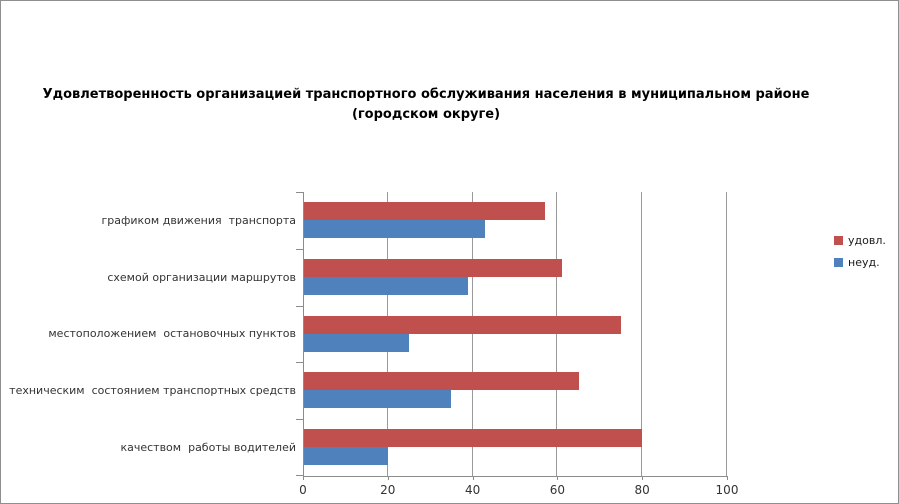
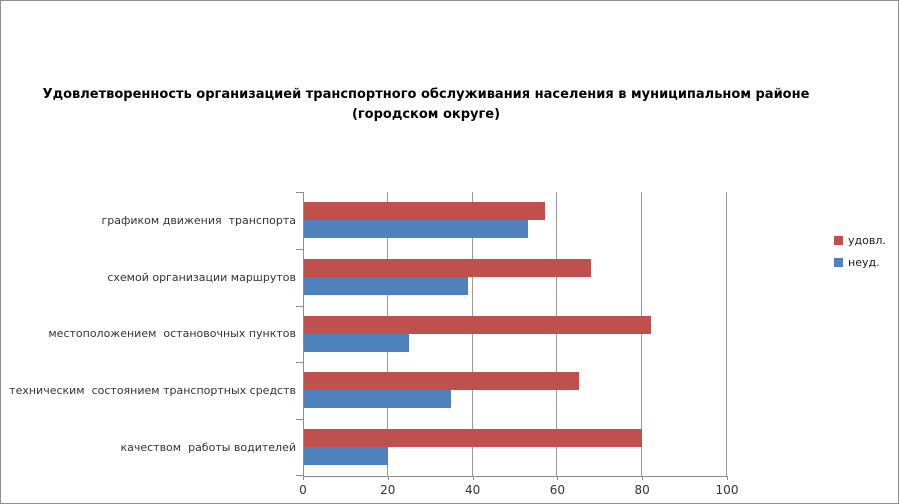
неуд./графиком движения транспорта: 43 -> 53
удовл./схемой организации маршрутов: 61 -> 68
удовл./местоположением остановочных пунктов: 75 -> 82
